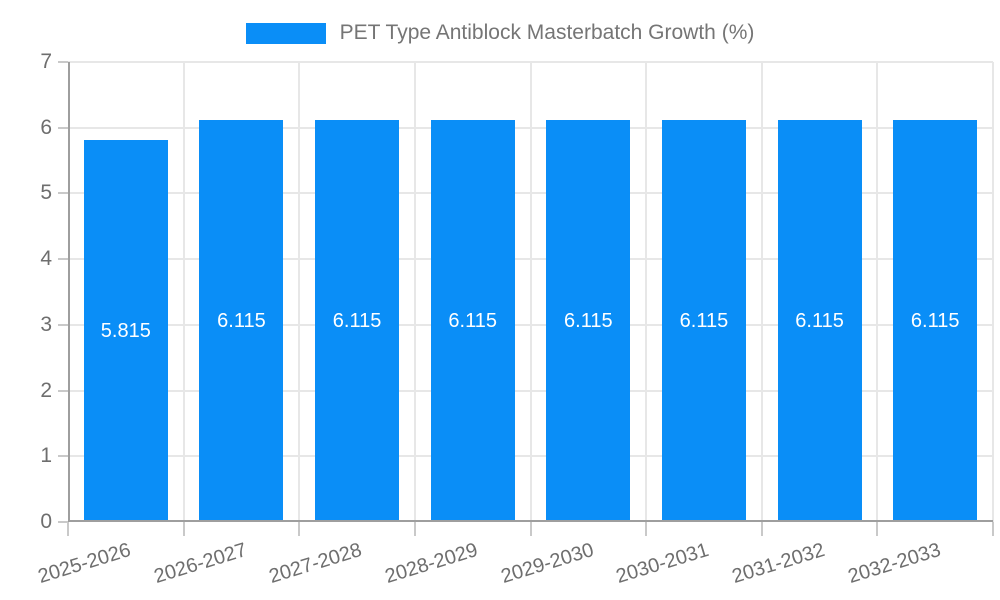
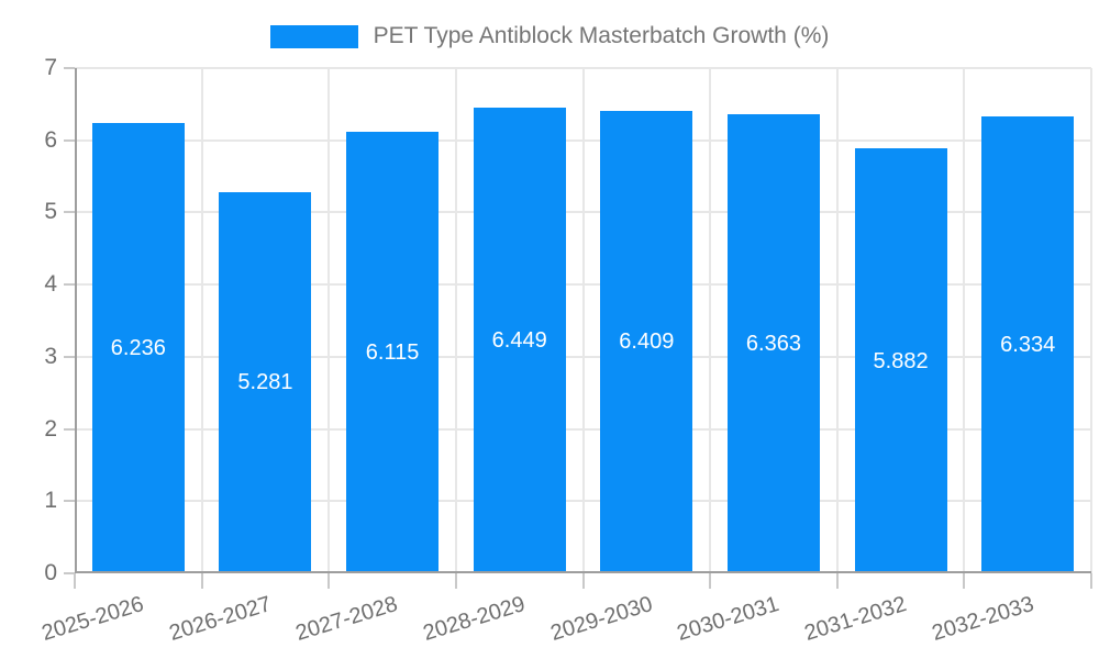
2025-2026: 5.815 -> 6.236
2026-2027: 6.115 -> 5.281
2028-2029: 6.115 -> 6.449
2029-2030: 6.115 -> 6.409
2030-2031: 6.115 -> 6.363
2031-2032: 6.115 -> 5.882
2032-2033: 6.115 -> 6.334
